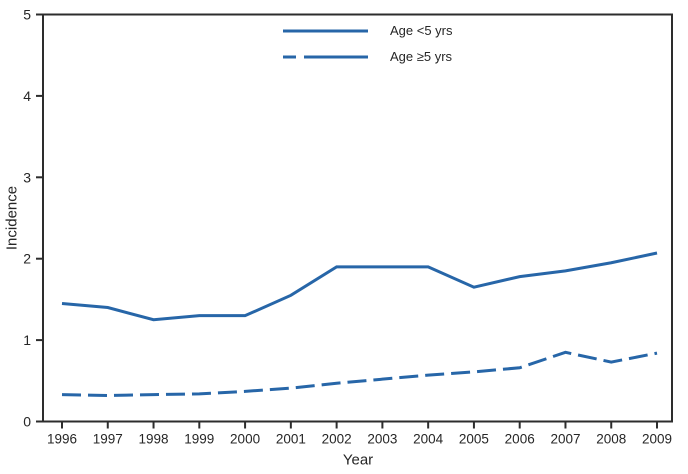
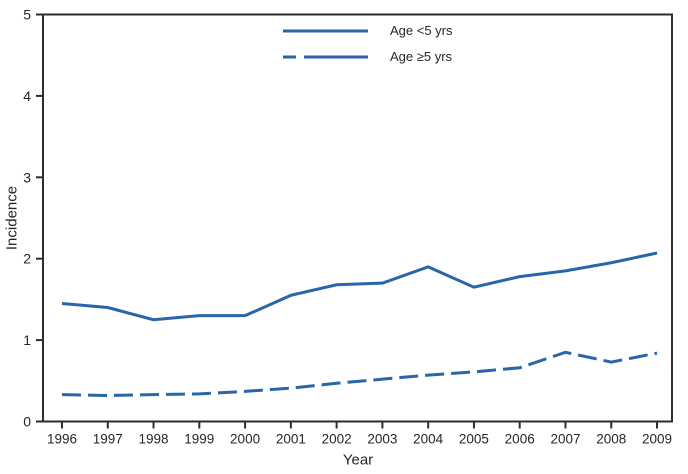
Age <5 yrs/2002: 1.9 -> 1.7
Age <5 yrs/2003: 1.9 -> 1.7
